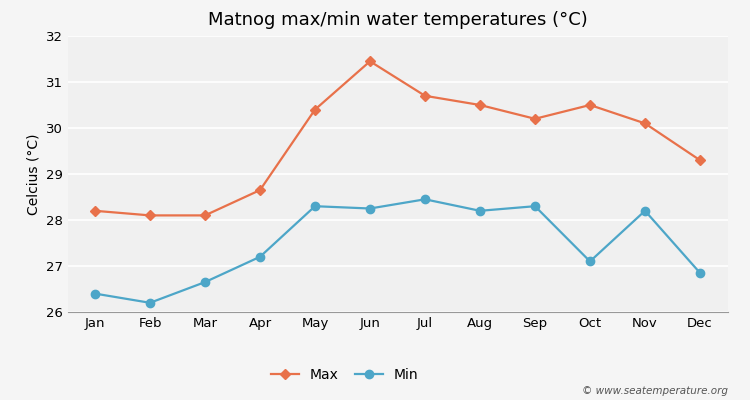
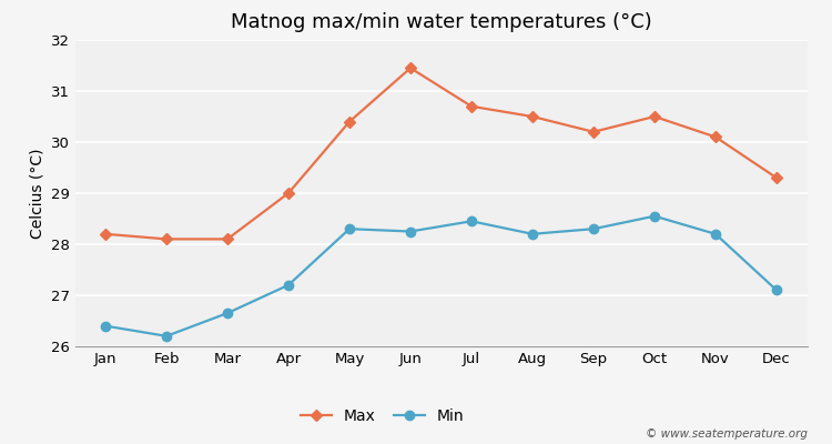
Max/Apr: 28.65 -> 29.00
Min/Oct: 27.10 -> 28.55
Min/Dec: 26.85 -> 27.10
